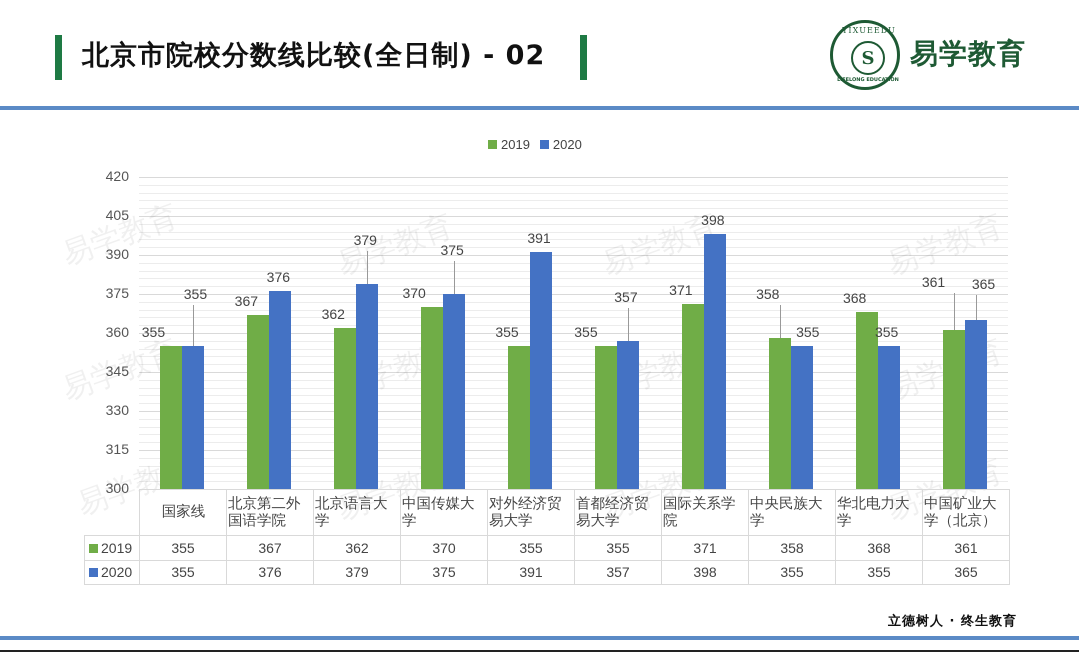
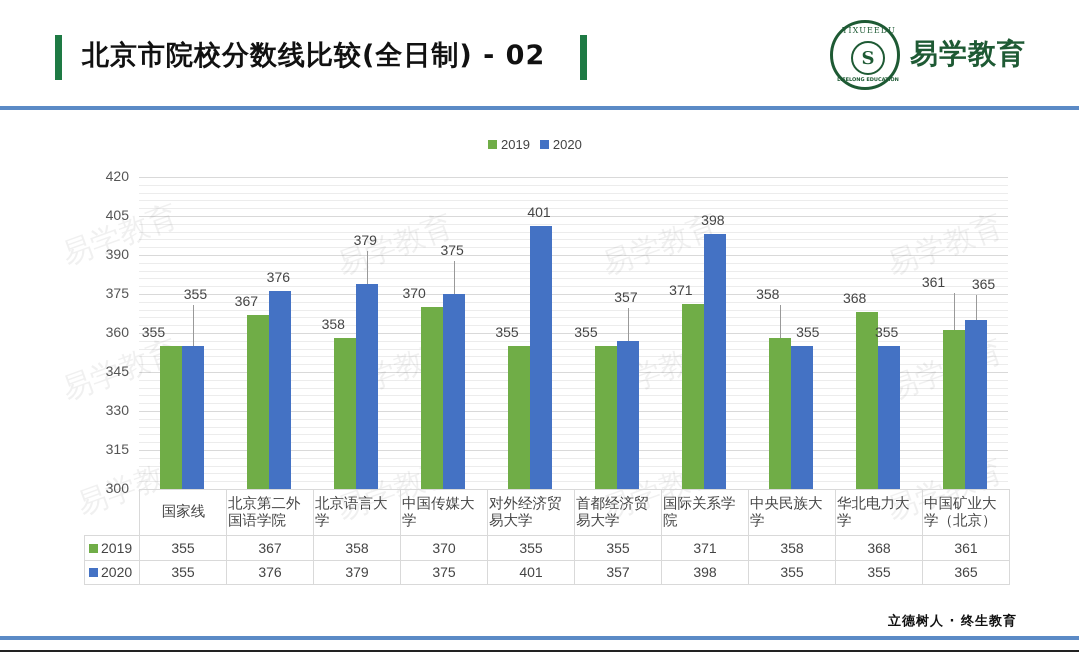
2019/北京语言大学: 362 -> 358
2020/对外经济贸易大学: 391 -> 401
